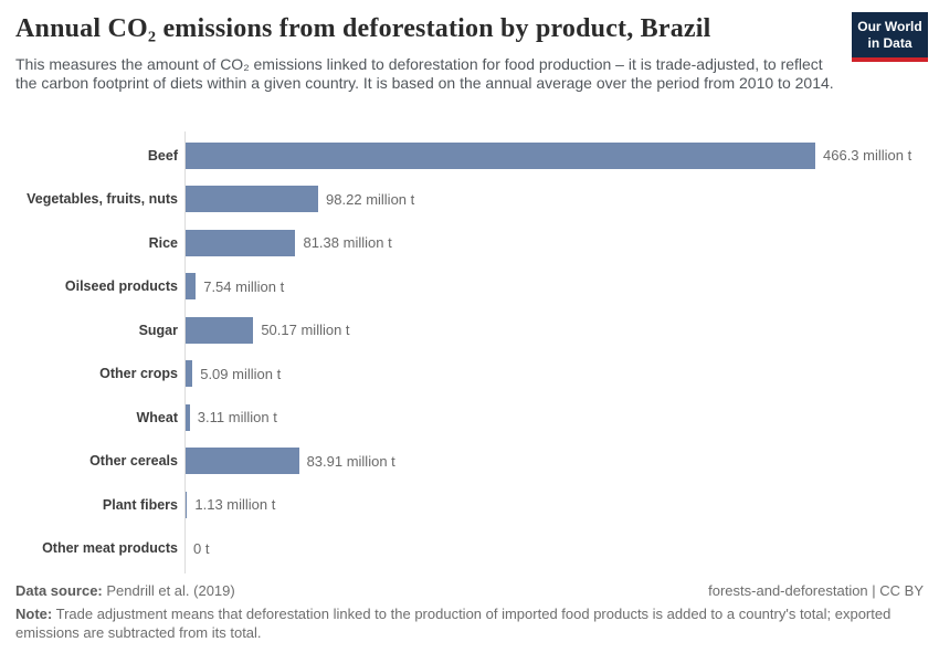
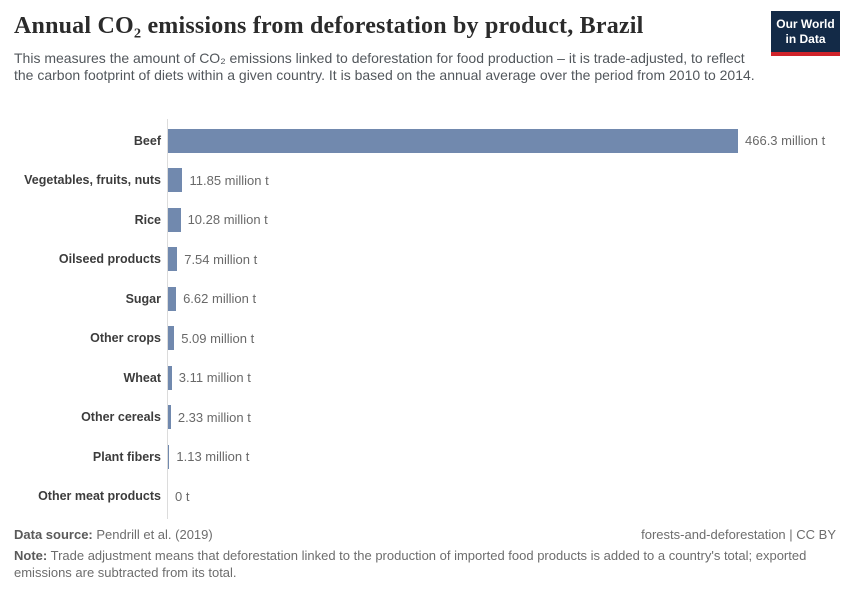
Vegetables, fruits, nuts: 98.22 -> 11.85
Rice: 81.38 -> 10.28
Sugar: 50.17 -> 6.62
Other cereals: 83.91 -> 2.33
